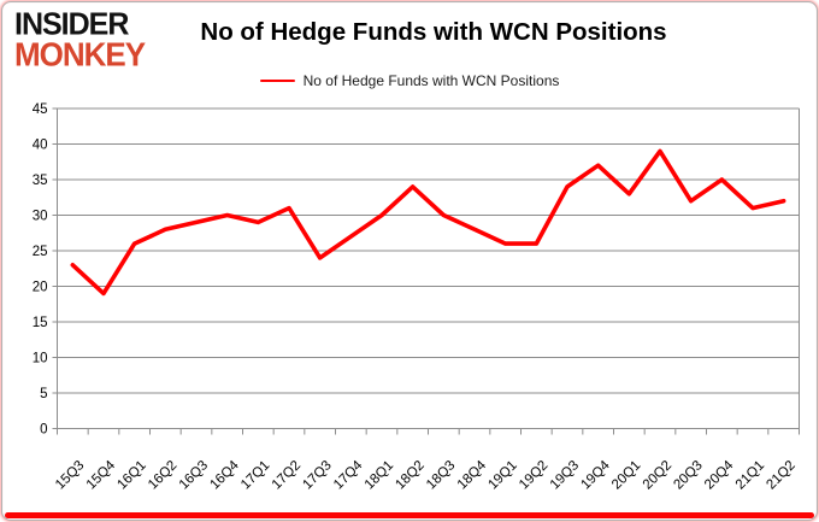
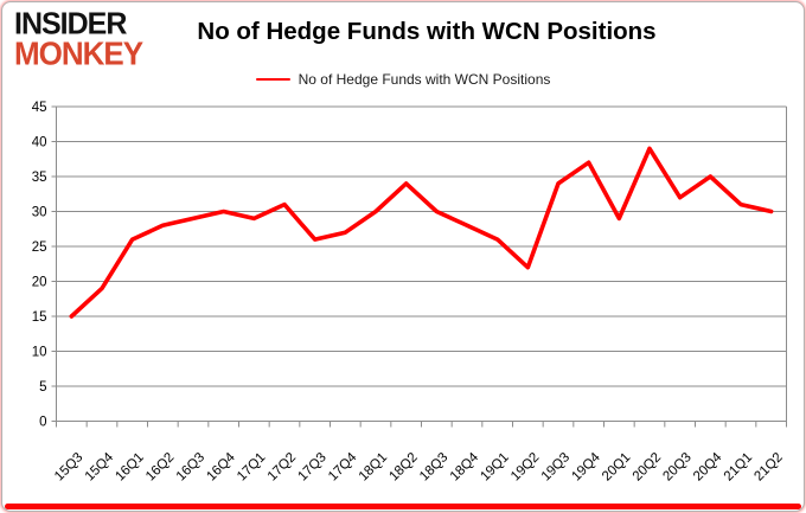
15Q3: 23 -> 15
17Q3: 24 -> 26
19Q2: 26 -> 22
20Q1: 33 -> 29
21Q2: 32 -> 30
